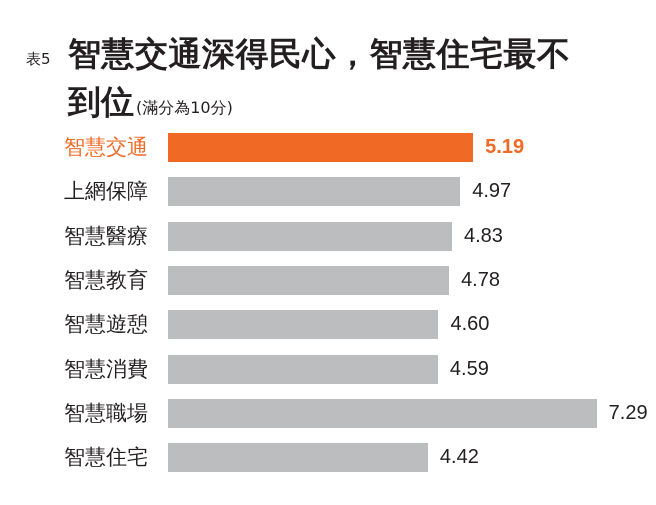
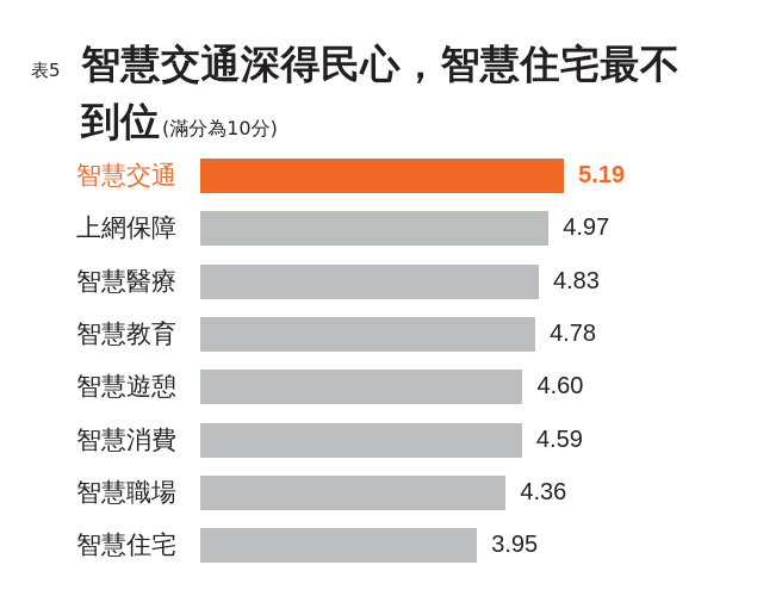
智慧職場: 7.29 -> 4.36
智慧住宅: 4.42 -> 3.95
